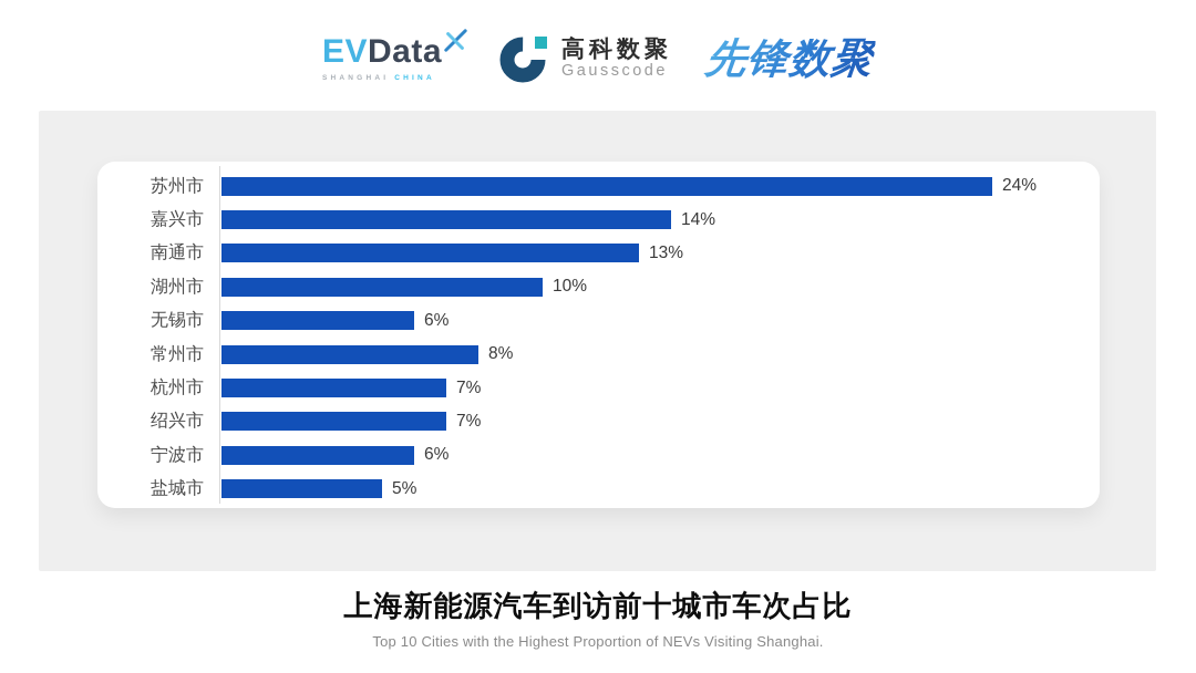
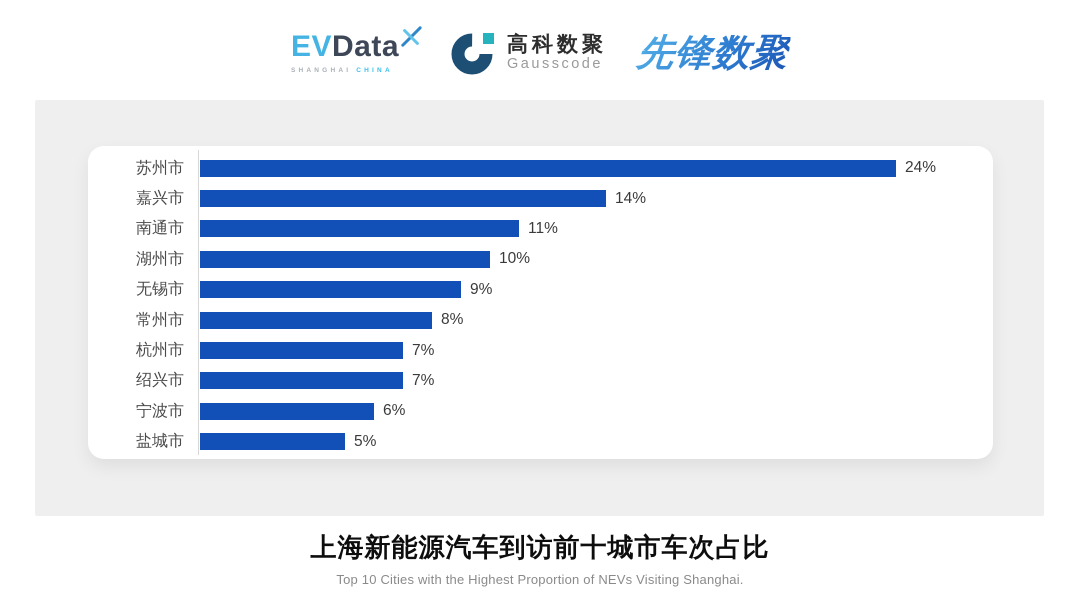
南通市: 13% -> 11%
无锡市: 6% -> 9%
